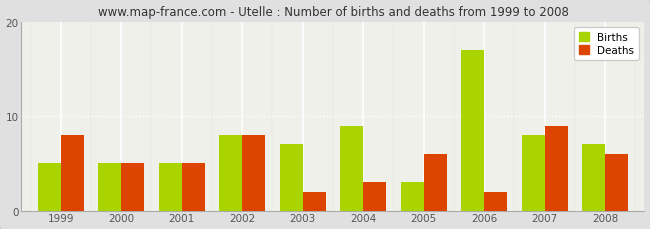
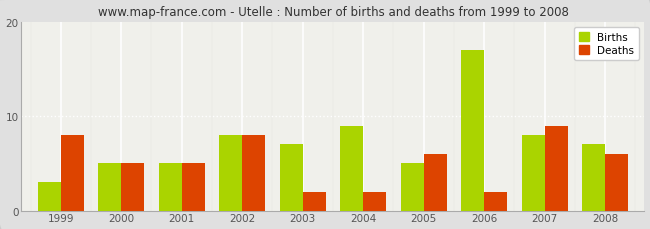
Births/1999: 5 -> 3
Deaths/2004: 3 -> 2
Births/2005: 3 -> 5
